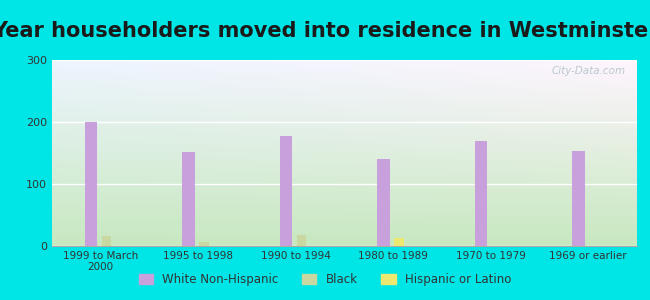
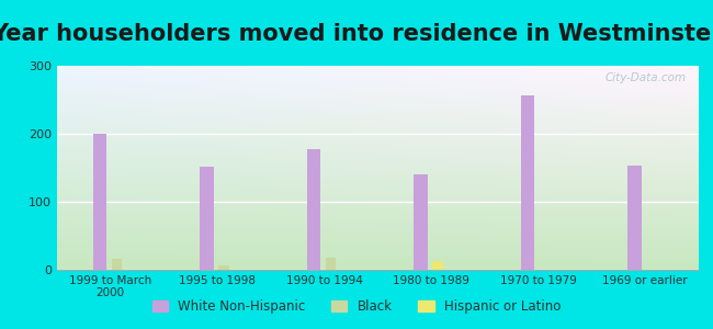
White Non-Hispanic/1970 to 1979: 170 -> 256
